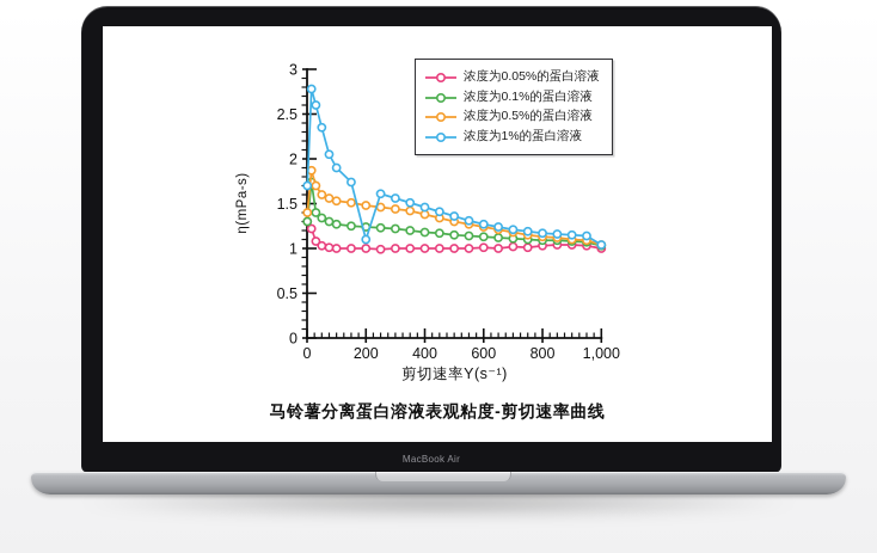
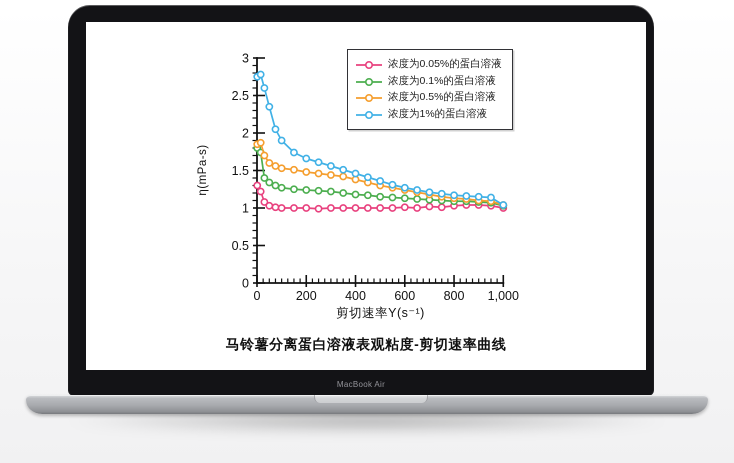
浓度为0.1%的蛋白溶液/1: 1.3 -> 1.8
浓度为0.5%的蛋白溶液/1: 1.4 -> 1.9
浓度为1%的蛋白溶液/1: 1.7 -> 2.8
浓度为1%的蛋白溶液/200: 1.1 -> 1.7
